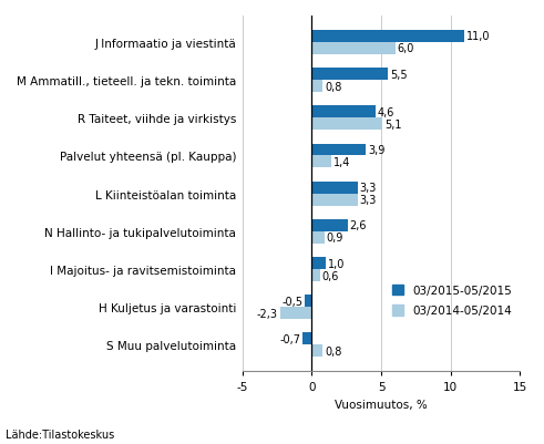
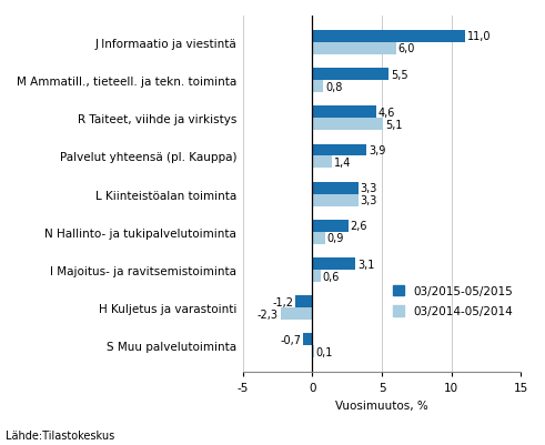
03/2015-05/2015/I Majoitus- ja ravitsemistoiminta: 1,0 -> 3,1
03/2015-05/2015/H Kuljetus ja varastointi: -0,5 -> -1,2
03/2014-05/2014/S Muu palvelutoiminta: 0,8 -> 0,1
